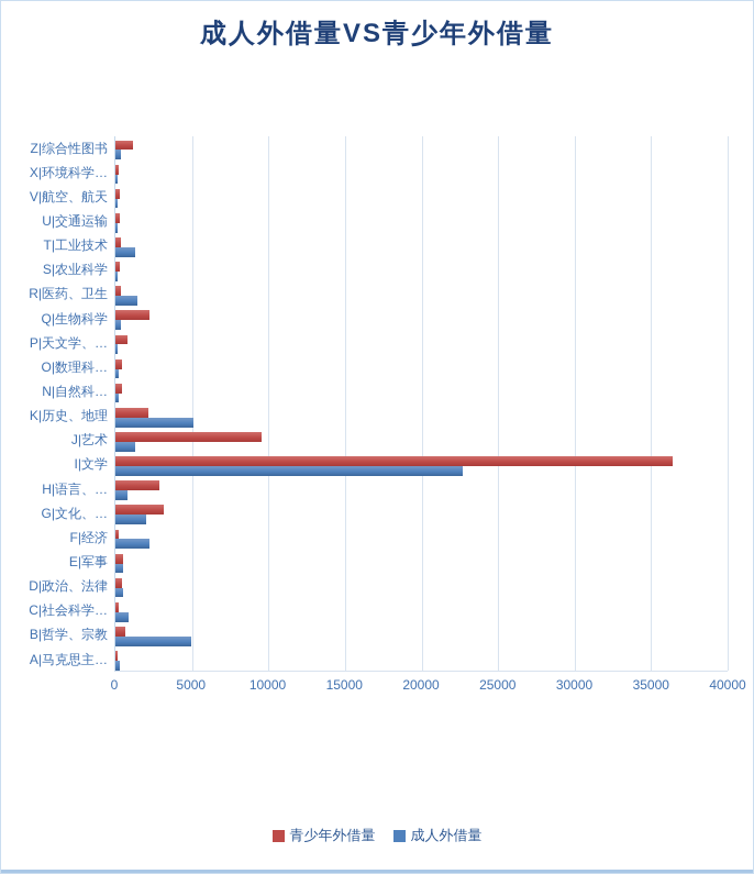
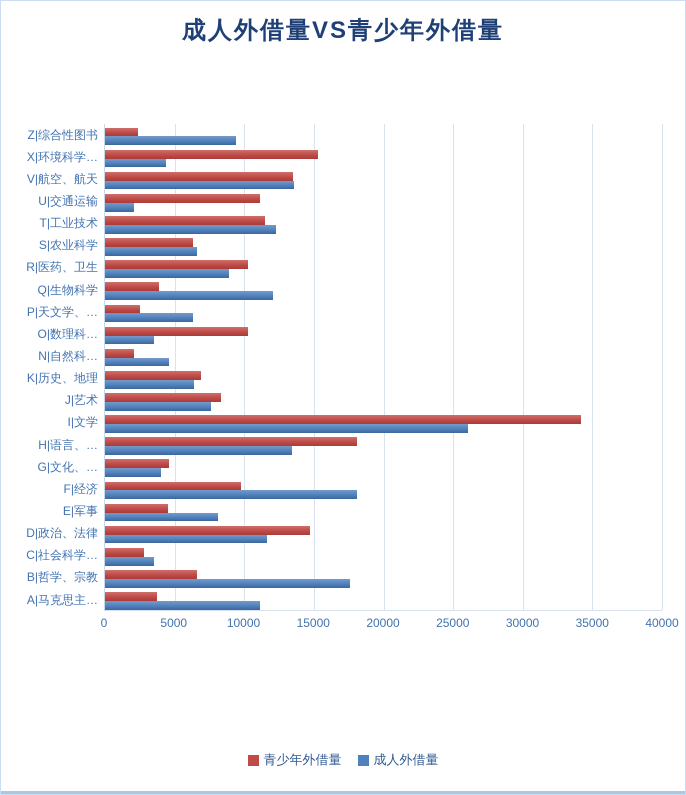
青少年外借量/Z|综合性图书: 1200 -> 2400
成人外借量/Z|综合性图书: 400 -> 9400
青少年外借量/X|环境科学…: 200 -> 15300
成人外借量/X|环境科学…: 100 -> 4400
青少年外借量/V|航空、航天: 300 -> 13500
成人外借量/V|航空、航天: 100 -> 13600
青少年外借量/U|交通运输: 300 -> 11100
成人外借量/U|交通运输: 200 -> 2100
青少年外借量/T|工业技术: 400 -> 11500
成人外借量/T|工业技术: 1300 -> 12300
青少年外借量/S|农业科学: 300 -> 6300
成人外借量/S|农业科学: 100 -> 6600
青少年外借量/R|医药、卫生: 400 -> 10300
成人外借量/R|医药、卫生: 1400 -> 8900
青少年外借量/Q|生物科学: 2200 -> 3900
成人外借量/Q|生物科学: 300 -> 12100
青少年外借量/P|天文学、…: 800 -> 2500
成人外借量/P|天文学、…: 200 -> 6300
青少年外借量/O|数理科…: 400 -> 10300
成人外借量/O|数理科…: 200 -> 3500
青少年外借量/N|自然科…: 400 -> 2100
成人外借量/N|自然科…: 200 -> 4600
青少年外借量/K|历史、地理: 2200 -> 6900
成人外借量/K|历史、地理: 5100 -> 6400
青少年外借量/J|艺术: 9600 -> 8300
成人外借量/J|艺术: 1300 -> 7600
青少年外借量/I|文学: 36400 -> 34200
成人外借量/I|文学: 22700 -> 26100
青少年外借量/H|语言、…: 2900 -> 18100
成人外借量/H|语言、…: 800 -> 13400
青少年外借量/G|文化、…: 3200 -> 4600
成人外借量/G|文化、…: 2000 -> 4000
青少年外借量/F|经济: 200 -> 9800
成人外借量/F|经济: 2200 -> 18100
青少年外借量/E|军事: 500 -> 4500
成人外借量/E|军事: 500 -> 8100
青少年外借量/D|政治、法律: 400 -> 14700
成人外借量/D|政治、法律: 500 -> 11600
青少年外借量/C|社会科学…: 200 -> 2800
成人外借量/C|社会科学…: 900 -> 3500
青少年外借量/B|哲学、宗教: 600 -> 6600
成人外借量/B|哲学、宗教: 5000 -> 17600
青少年外借量/A|马克思主…: 200 -> 3700
成人外借量/A|马克思主…: 300 -> 11100
